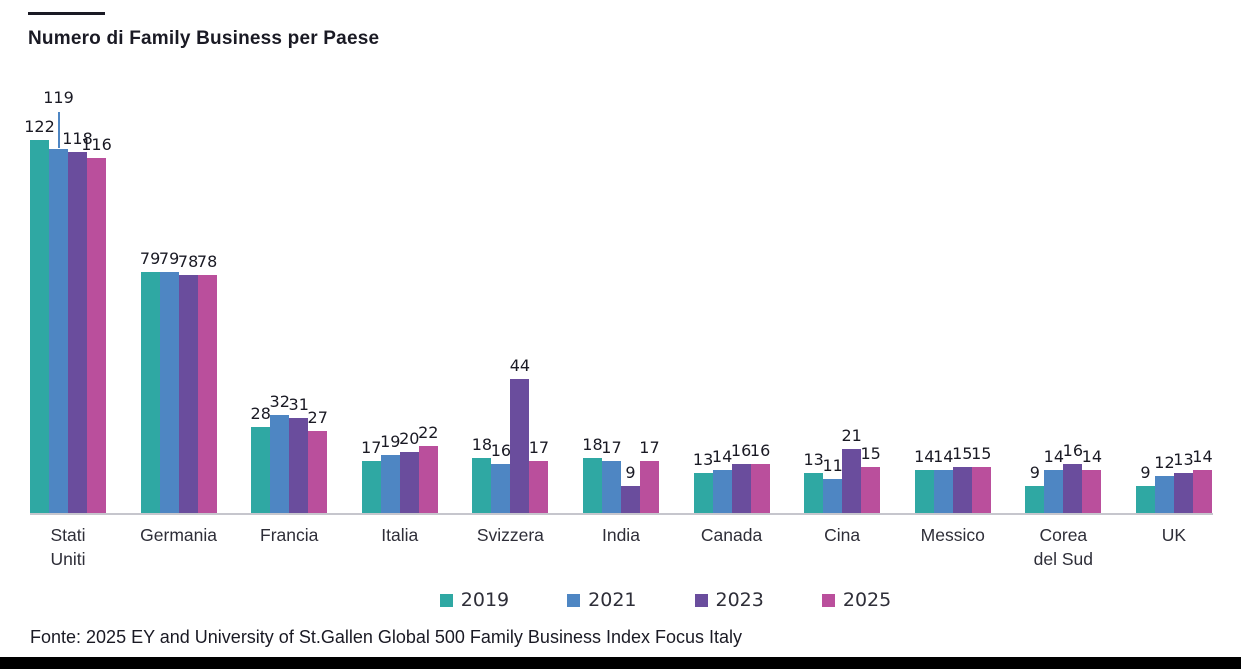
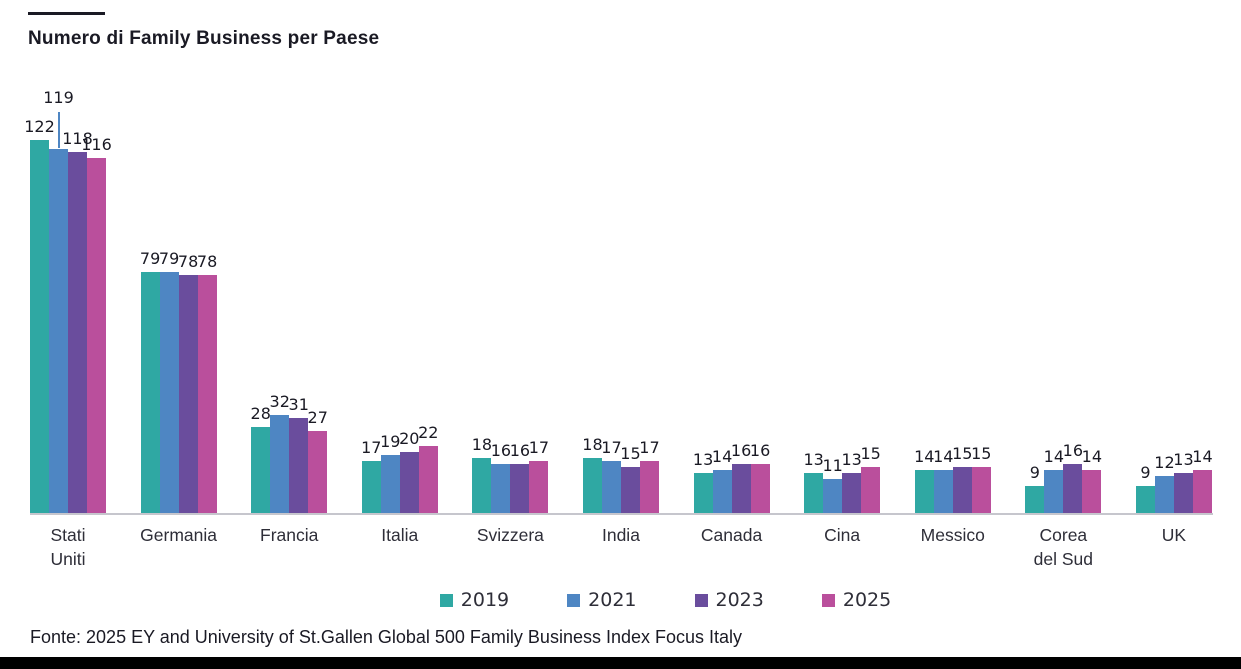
2023/Svizzera: 44 -> 16
2023/India: 9 -> 15
2023/Cina: 21 -> 13
